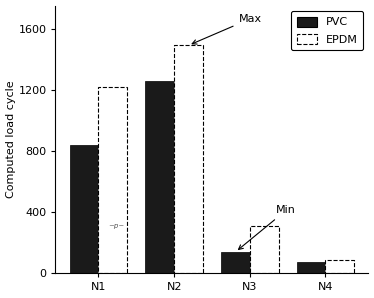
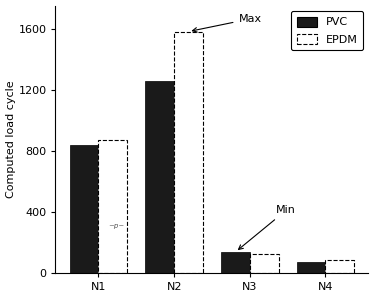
EPDM/N1: 1220 -> 870
EPDM/N2: 1490 -> 1580
EPDM/N3: 310 -> 130
